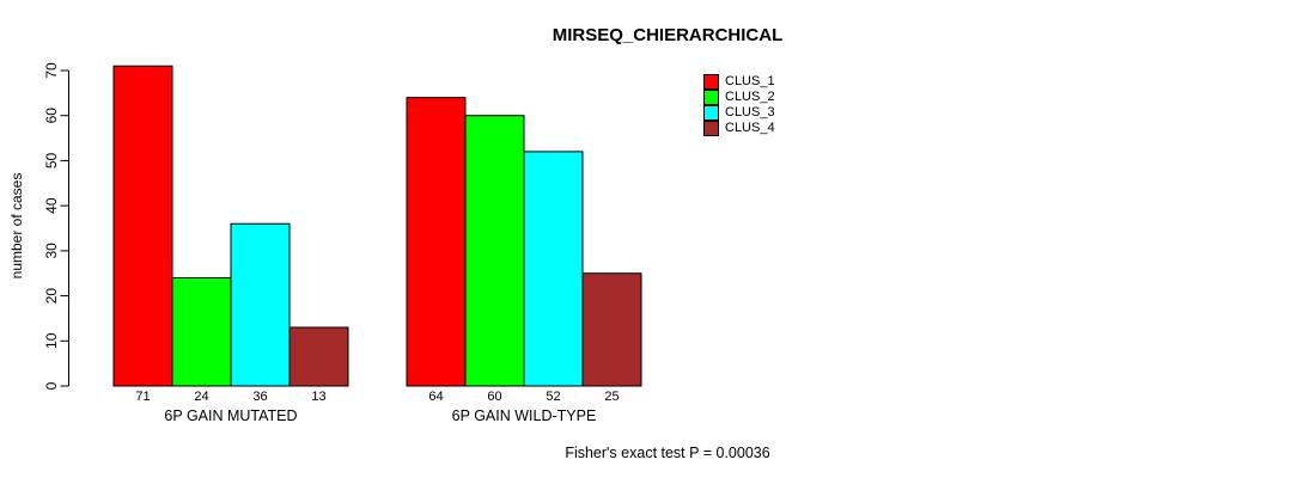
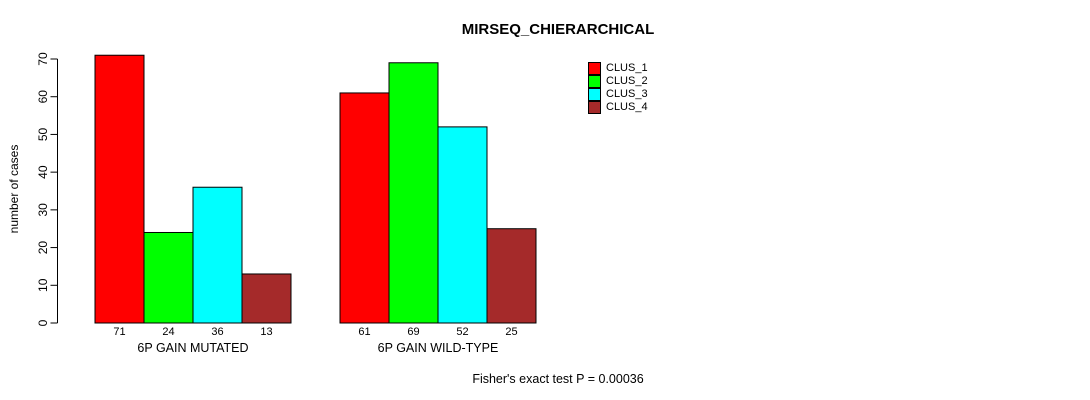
CLUS_1/6P GAIN WILD-TYPE: 64 -> 61
CLUS_2/6P GAIN WILD-TYPE: 60 -> 69
